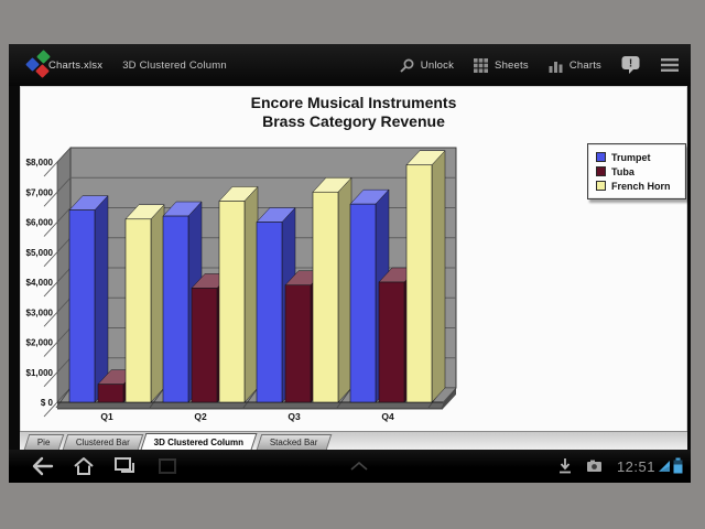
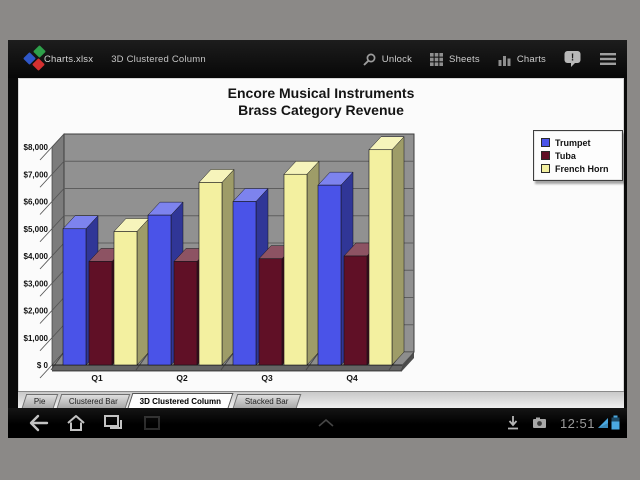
Trumpet/Q1: $6400 -> $5000
Tuba/Q1: $600 -> $3800
French Horn/Q1: $6100 -> $4900
Trumpet/Q2: $6200 -> $5500
